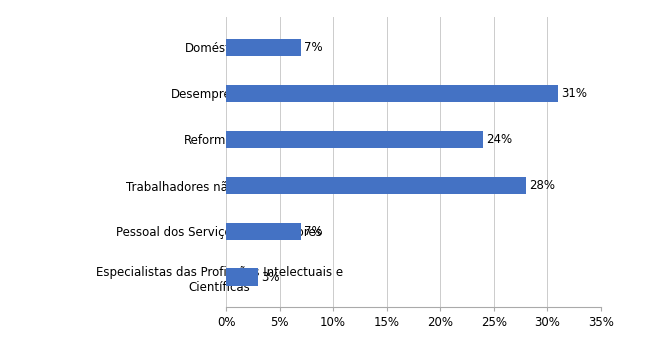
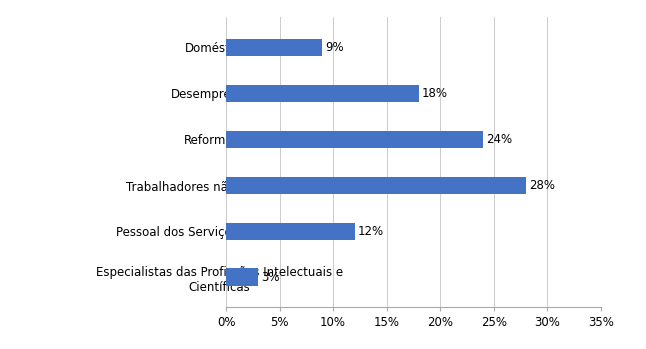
Domésticas: 7% -> 9%
Desempregados: 31% -> 18%
Pessoal dos Serviços e Vendedores: 7% -> 12%
